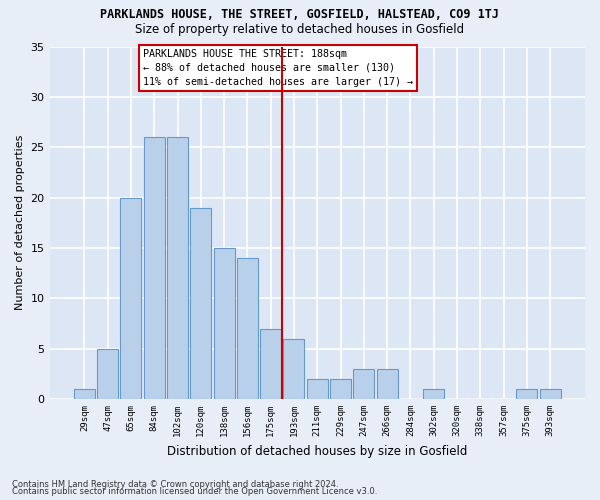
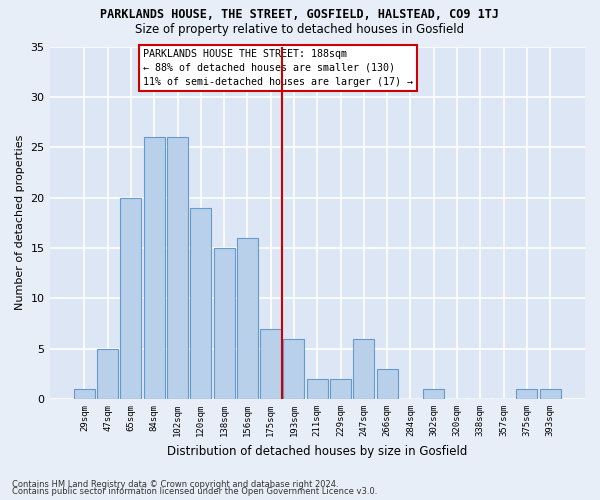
156sqm: 14 -> 16
247sqm: 3 -> 6
